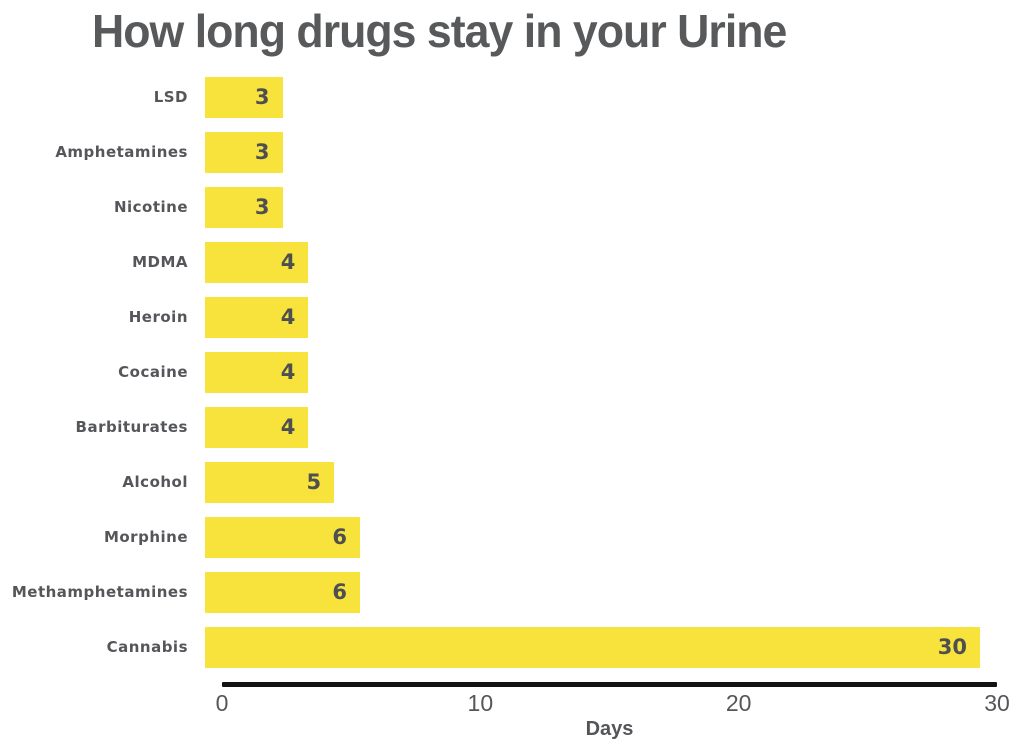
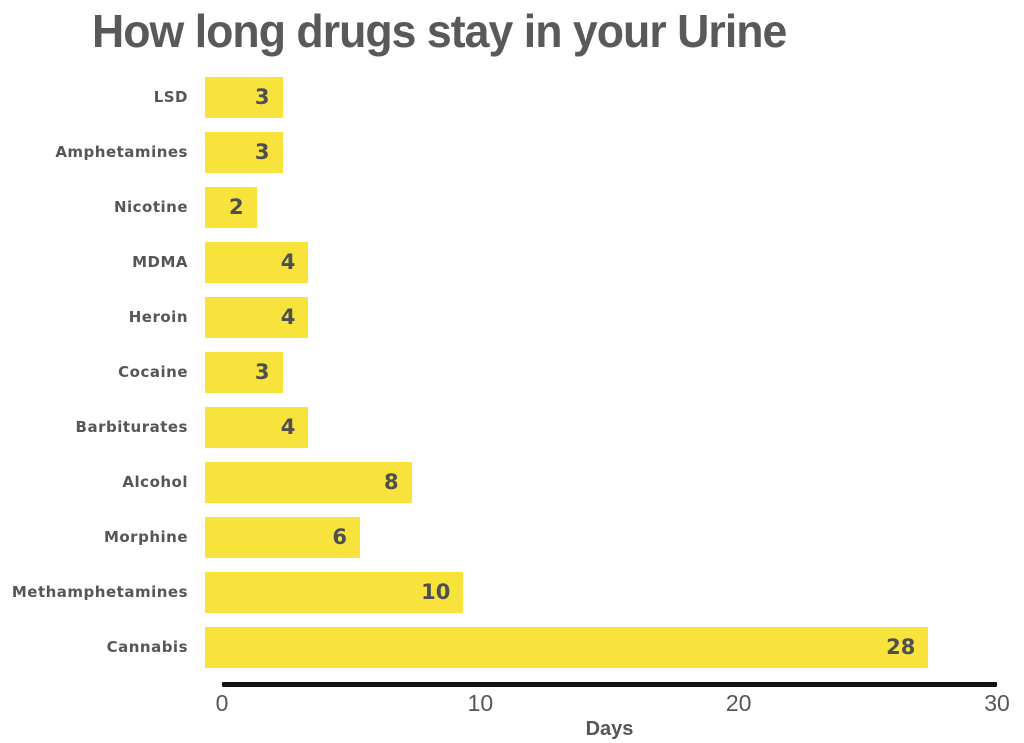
Nicotine: 3 -> 2
Cocaine: 4 -> 3
Alcohol: 5 -> 8
Methamphetamines: 6 -> 10
Cannabis: 30 -> 28
